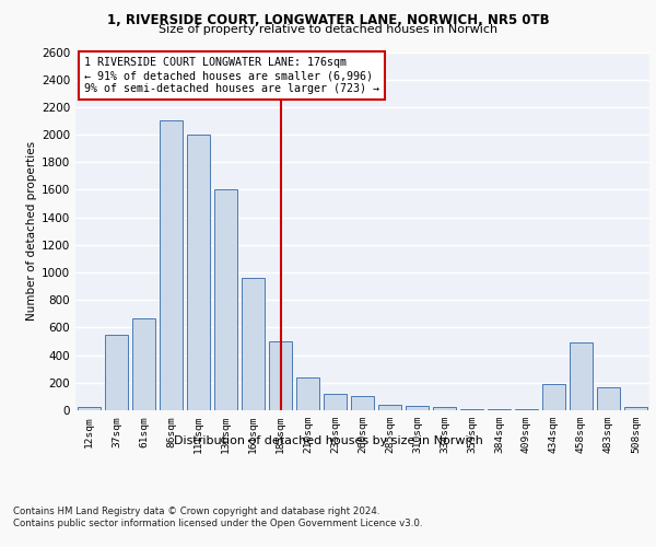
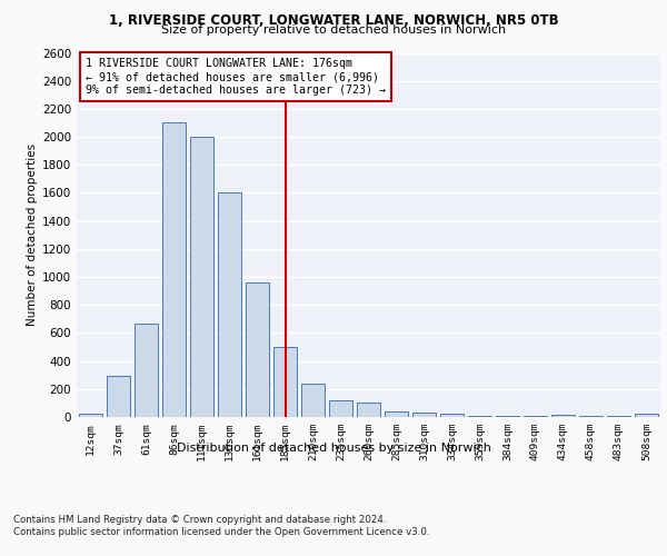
37sqm: 550 -> 290
434sqm: 190 -> 20
458sqm: 490 -> 0
483sqm: 170 -> 0
